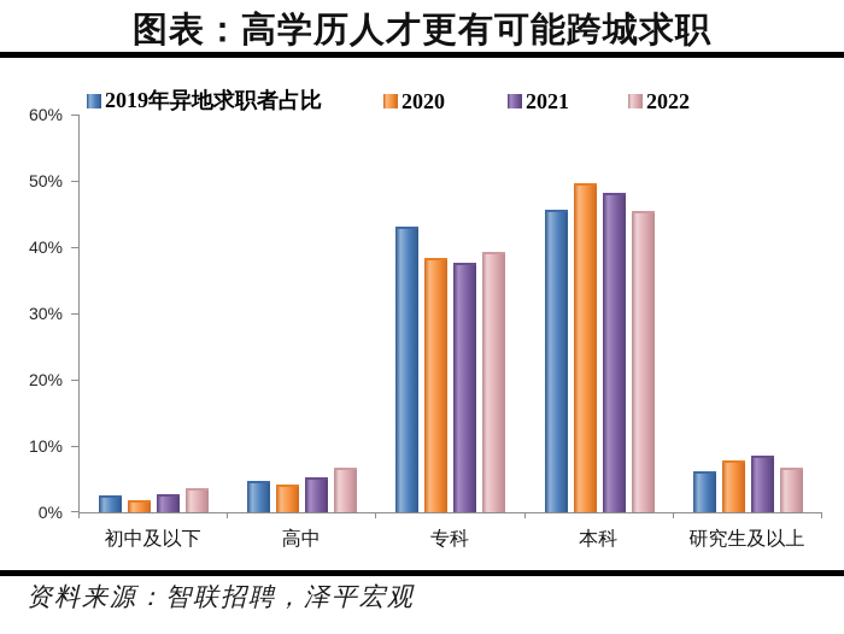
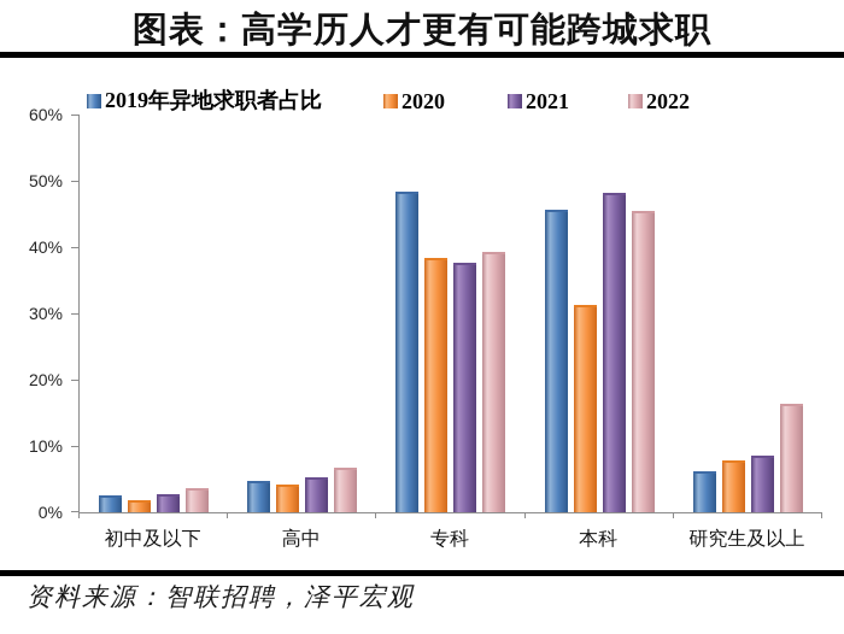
2019年异地求职者占比/专科: 43% -> 48%
2020/本科: 49% -> 31%
2022/研究生及以上: 6% -> 16%
